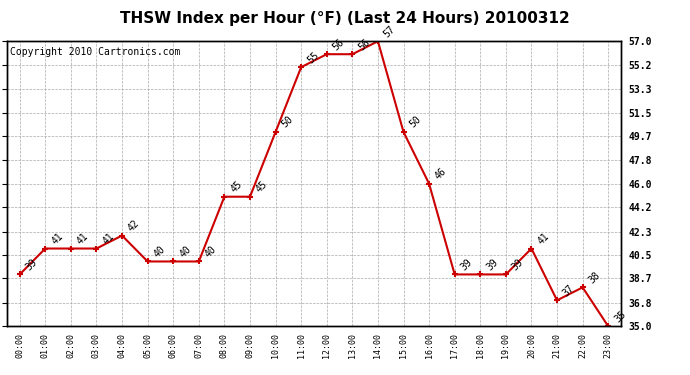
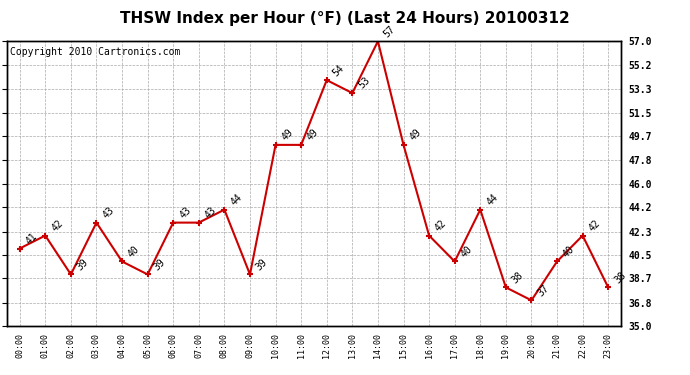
00:00: 39 -> 41
01:00: 41 -> 42
02:00: 41 -> 39
03:00: 41 -> 43
04:00: 42 -> 40
05:00: 40 -> 39
06:00: 40 -> 43
07:00: 40 -> 43
08:00: 45 -> 44
09:00: 45 -> 39
10:00: 50 -> 49
11:00: 55 -> 49
12:00: 56 -> 54
13:00: 56 -> 53
15:00: 50 -> 49
16:00: 46 -> 42
17:00: 39 -> 40
18:00: 39 -> 44
19:00: 39 -> 38
20:00: 41 -> 37
21:00: 37 -> 40
22:00: 38 -> 42
23:00: 35 -> 38
